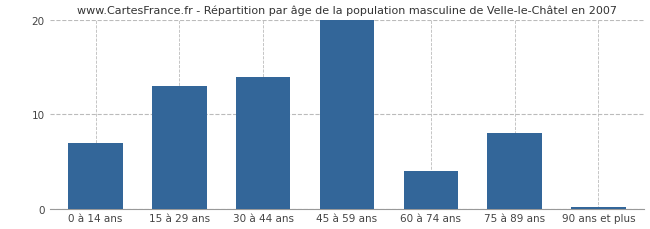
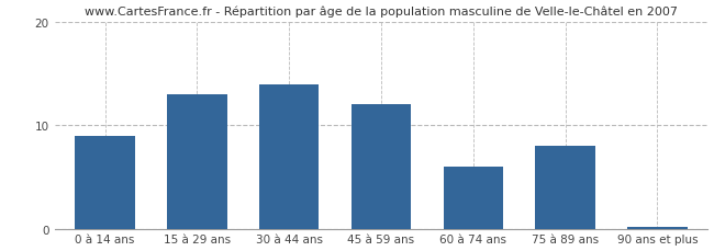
0 à 14 ans: 7.0 -> 9.0
45 à 59 ans: 20.0 -> 12.0
60 à 74 ans: 4.0 -> 6.0
